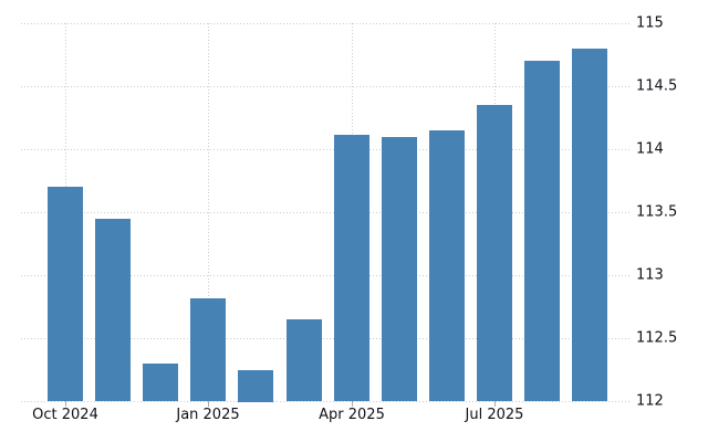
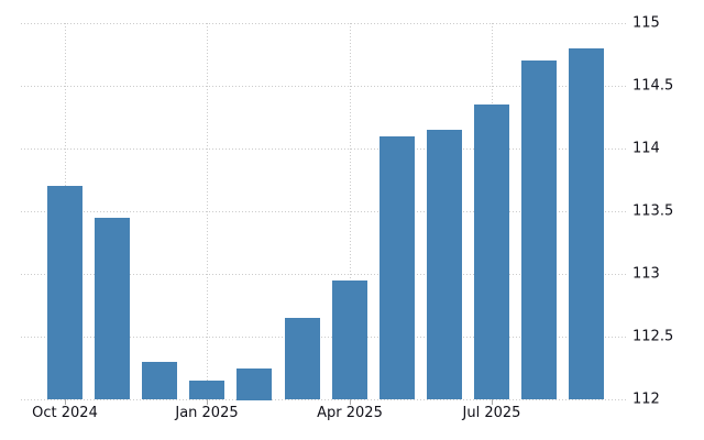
Jan 2025: 112.82 -> 112.15
Apr 2025: 114.11 -> 112.95
